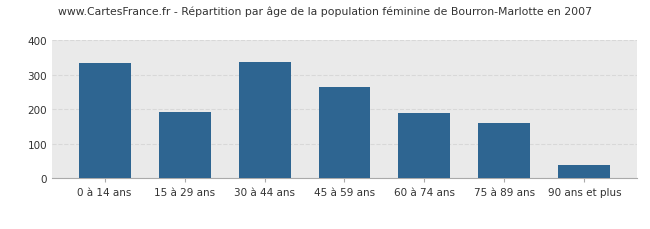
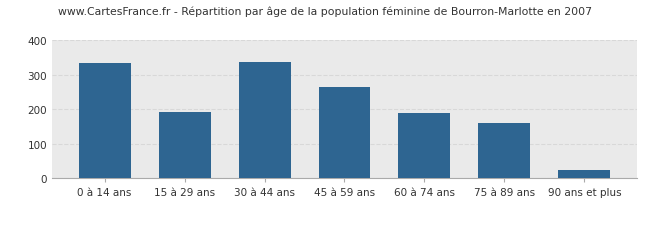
90 ans et plus: 40 -> 25
